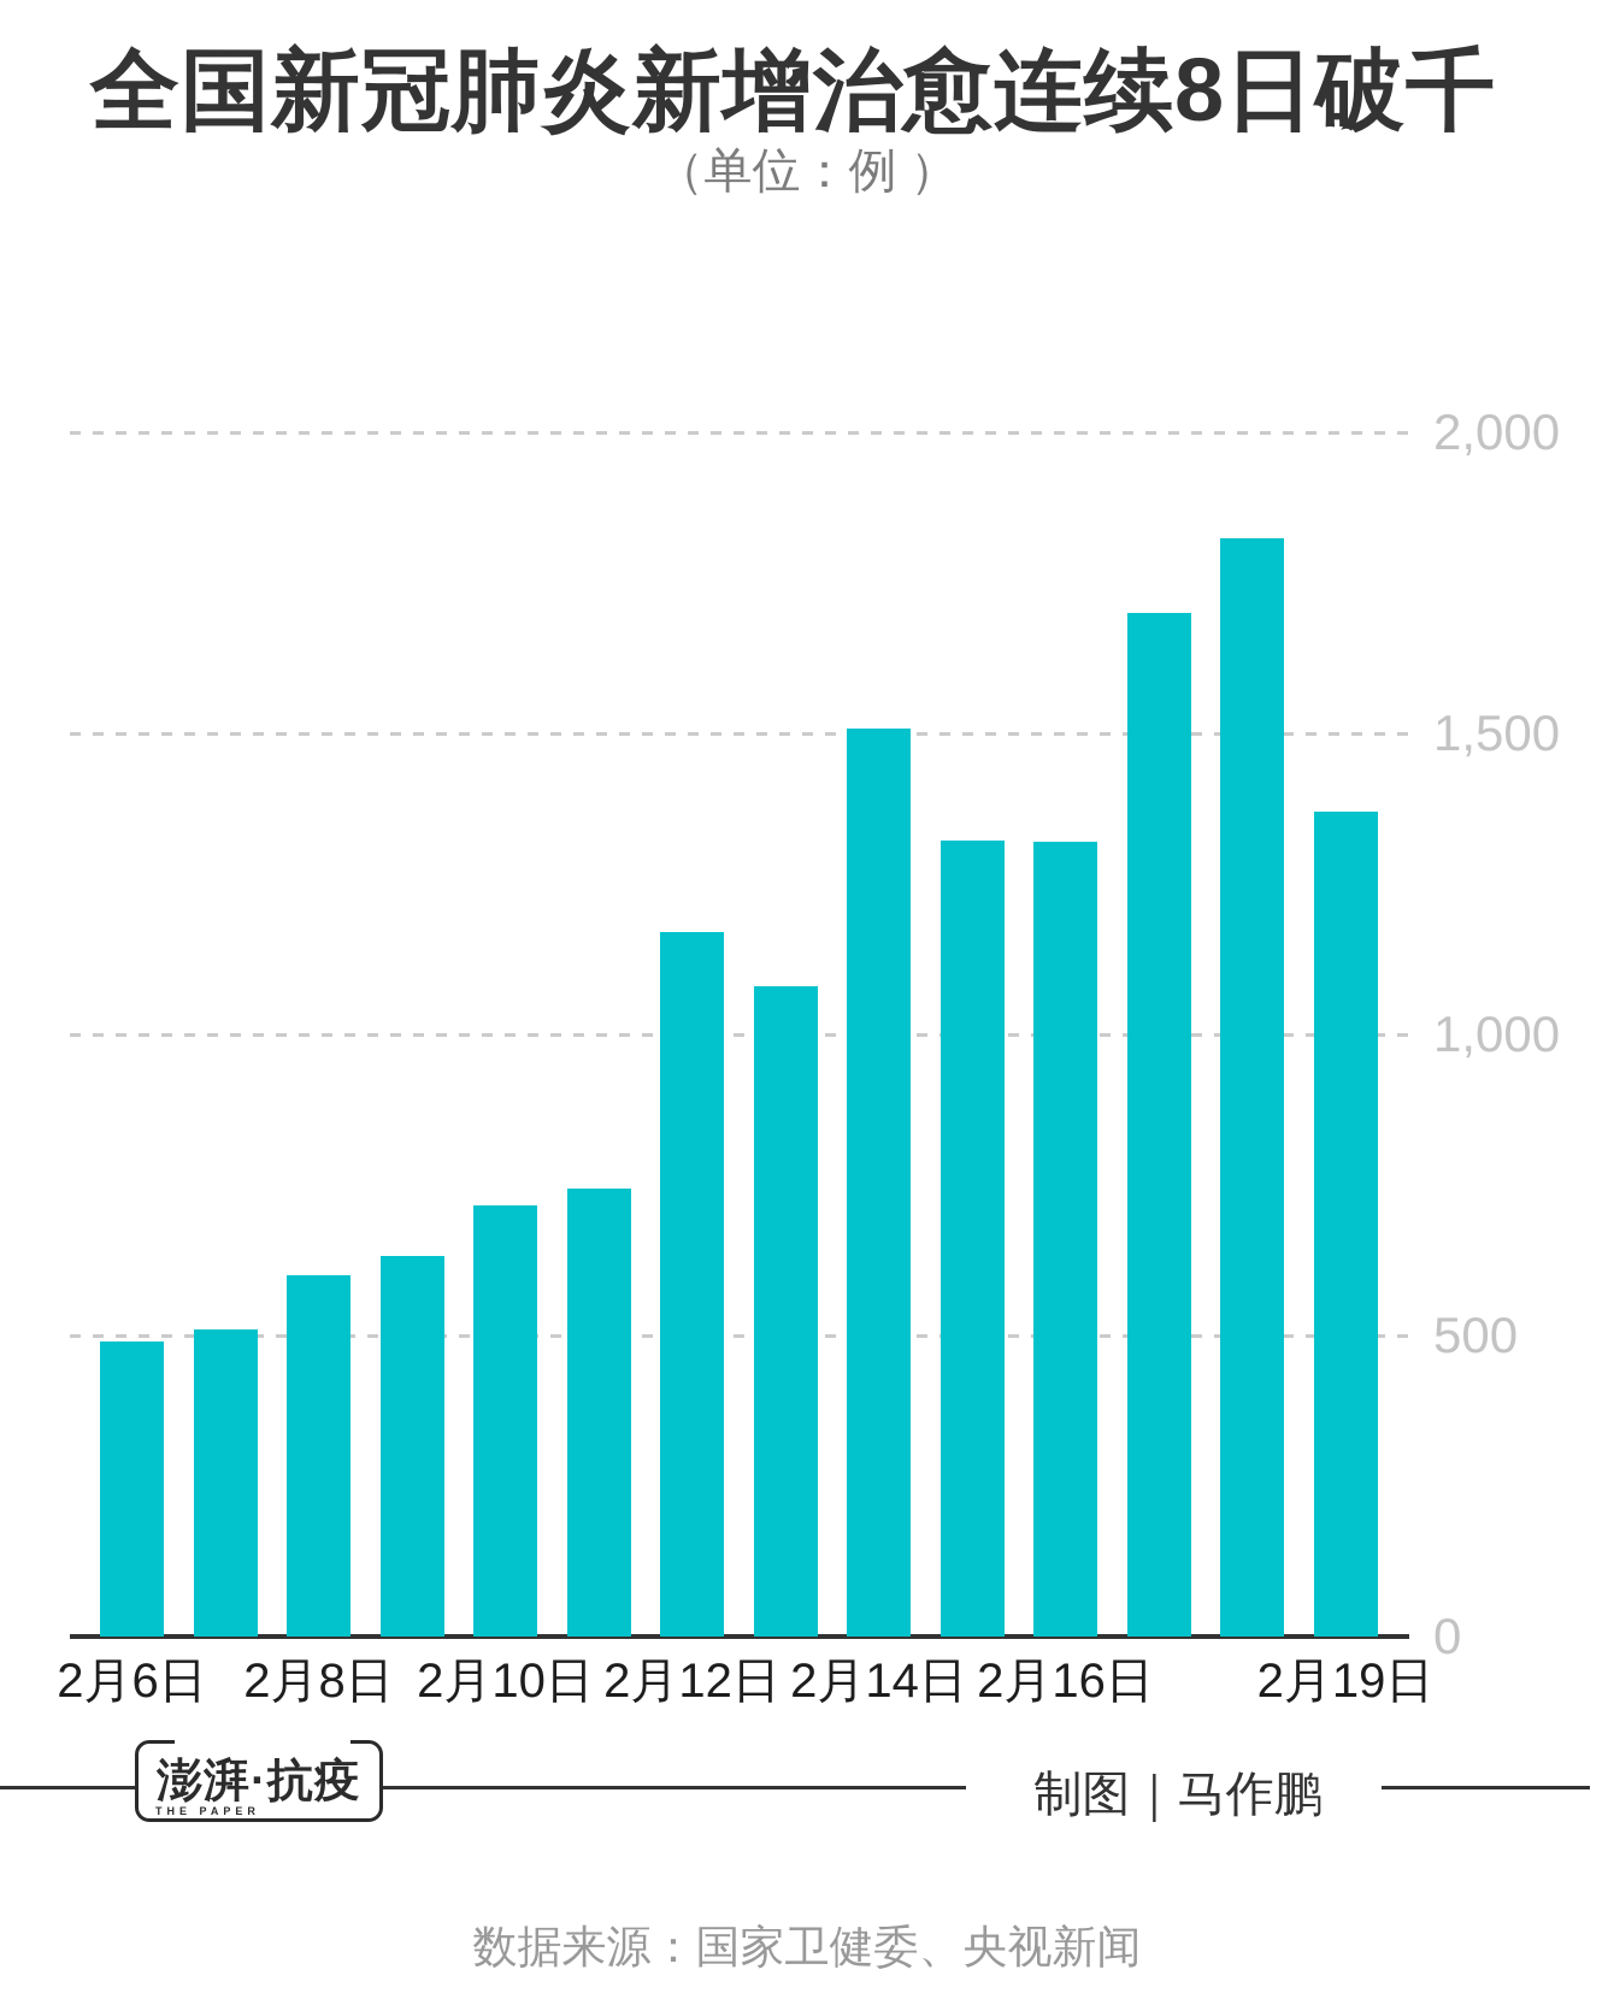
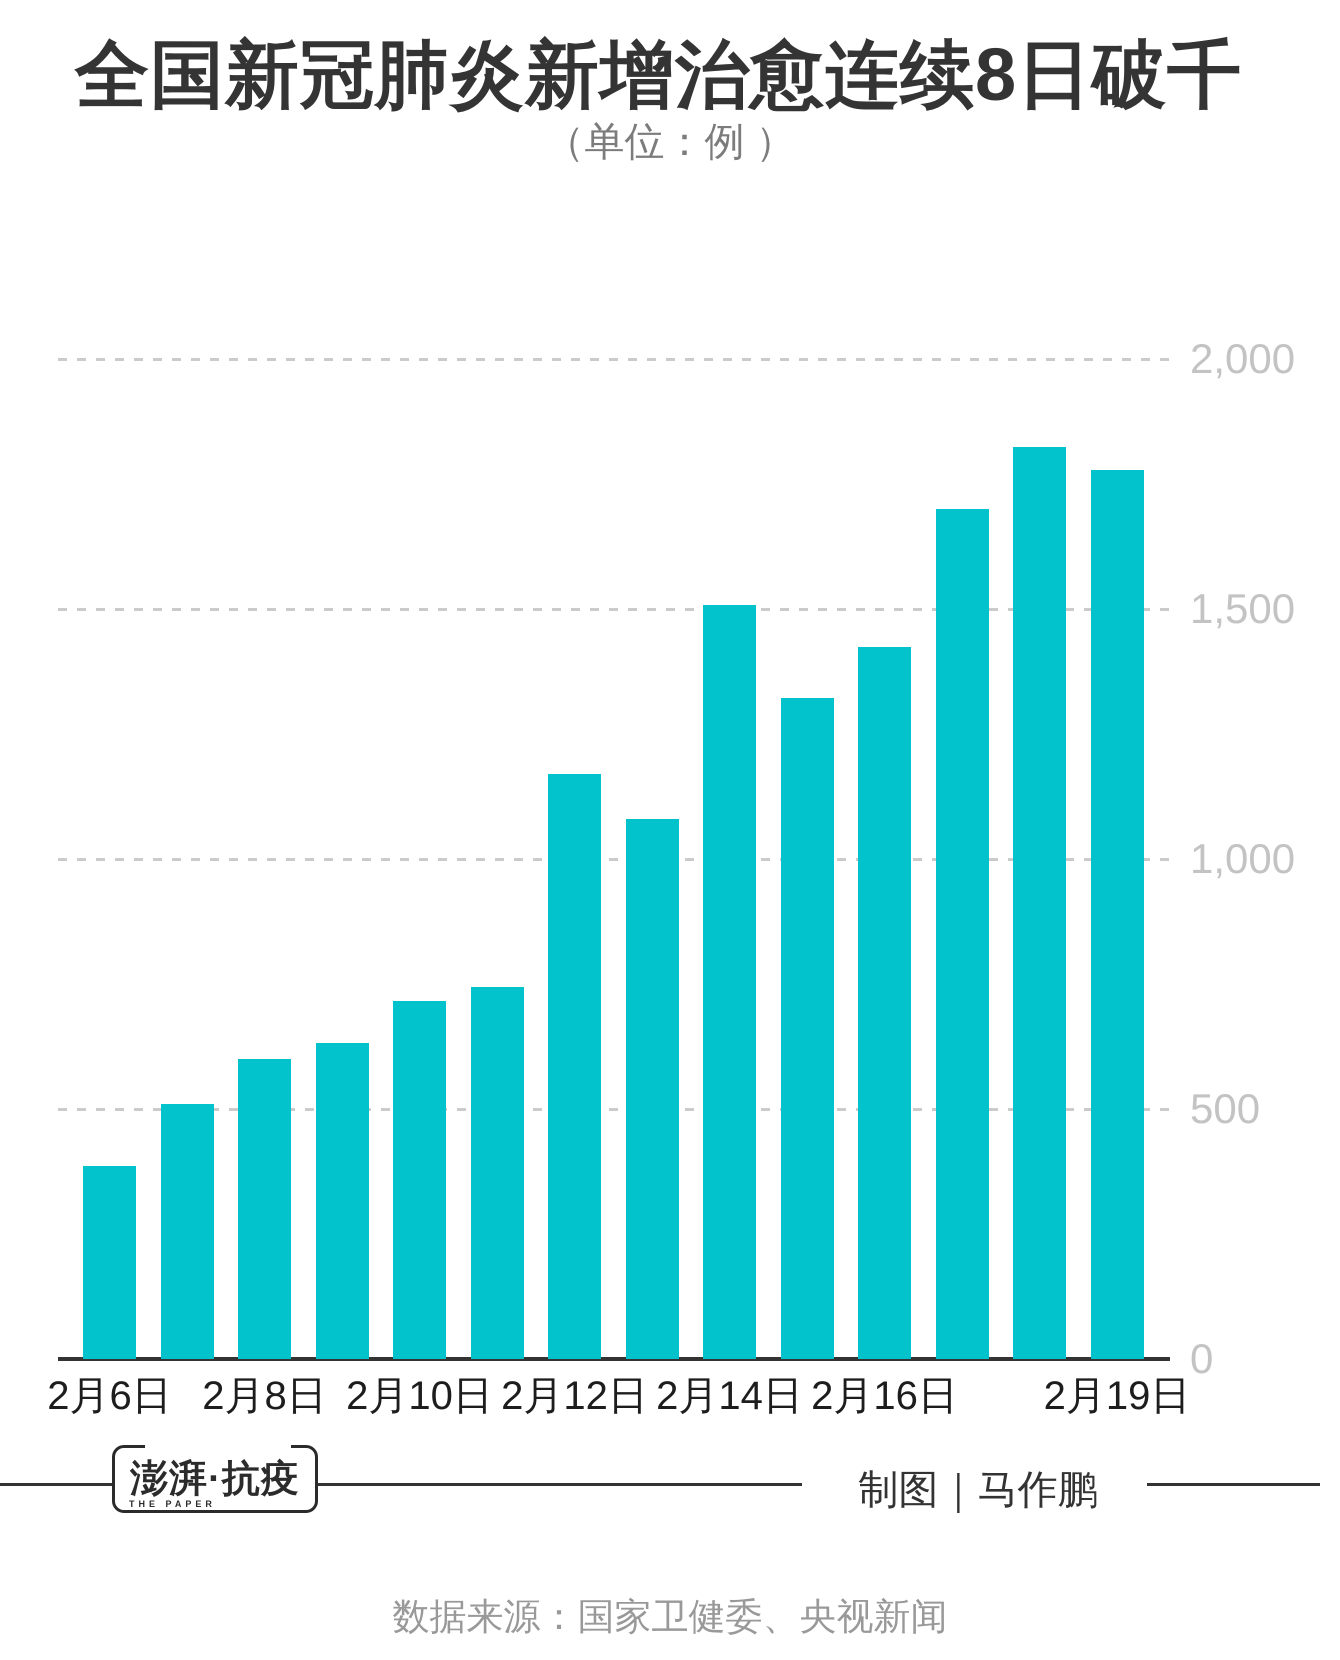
2月6日: 490 -> 390
2月16日: 1320 -> 1420
2月19日: 1370 -> 1780
